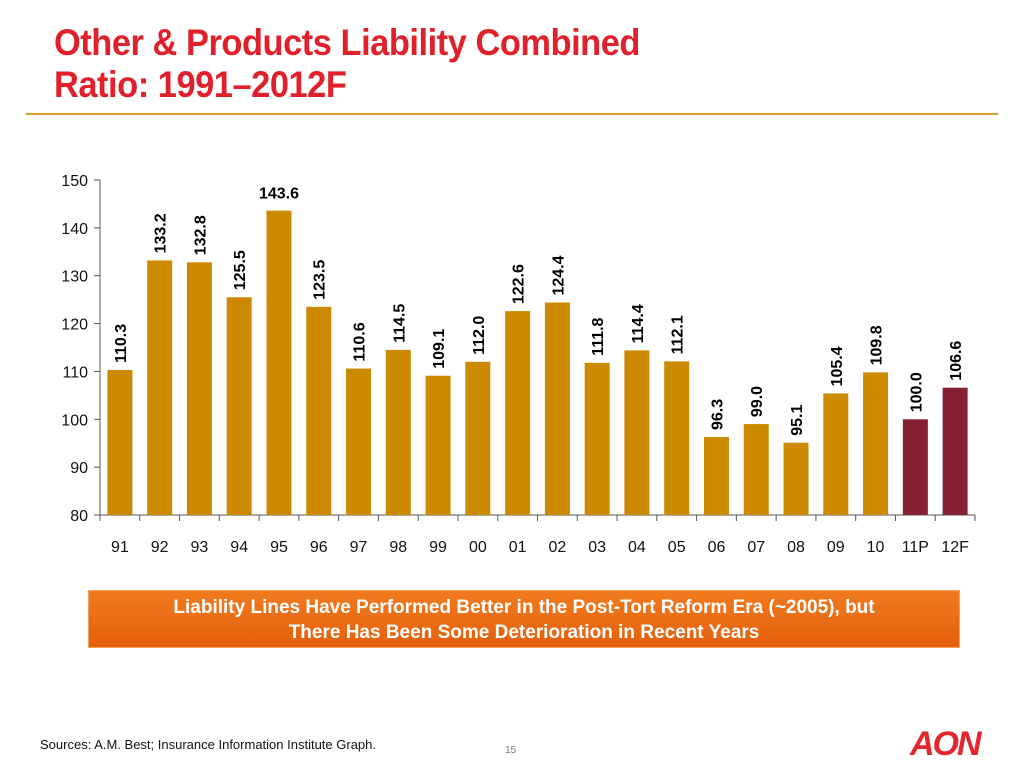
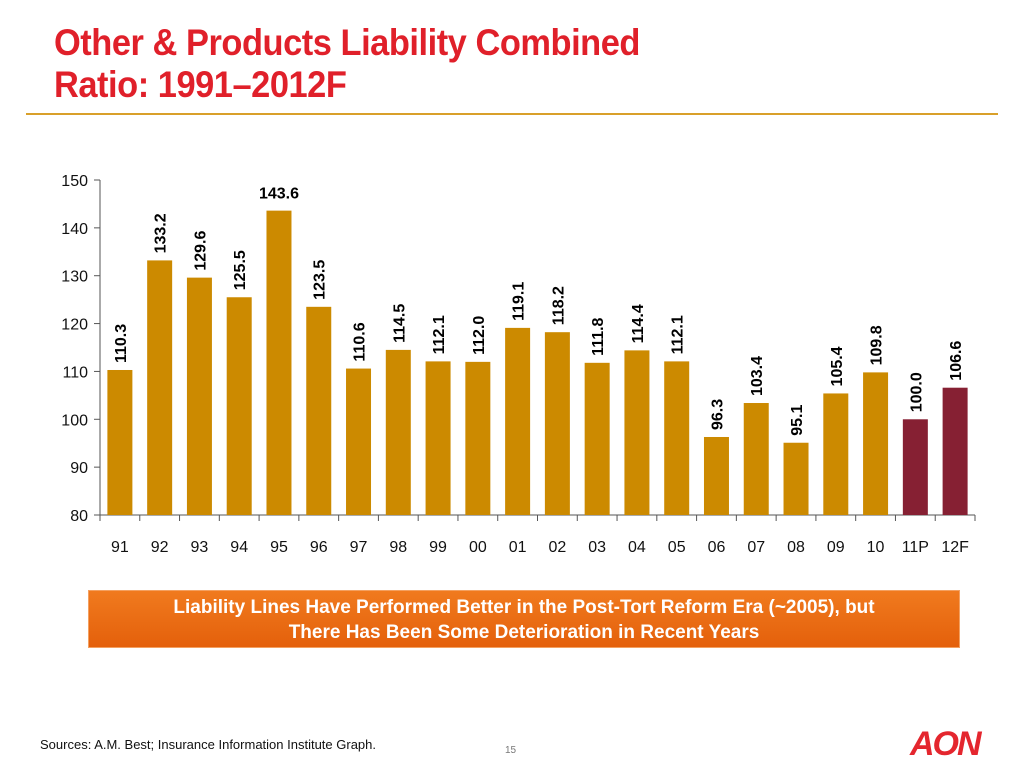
93: 132.8 -> 129.6
99: 109.1 -> 112.1
01: 122.6 -> 119.1
02: 124.4 -> 118.2
07: 99.0 -> 103.4
